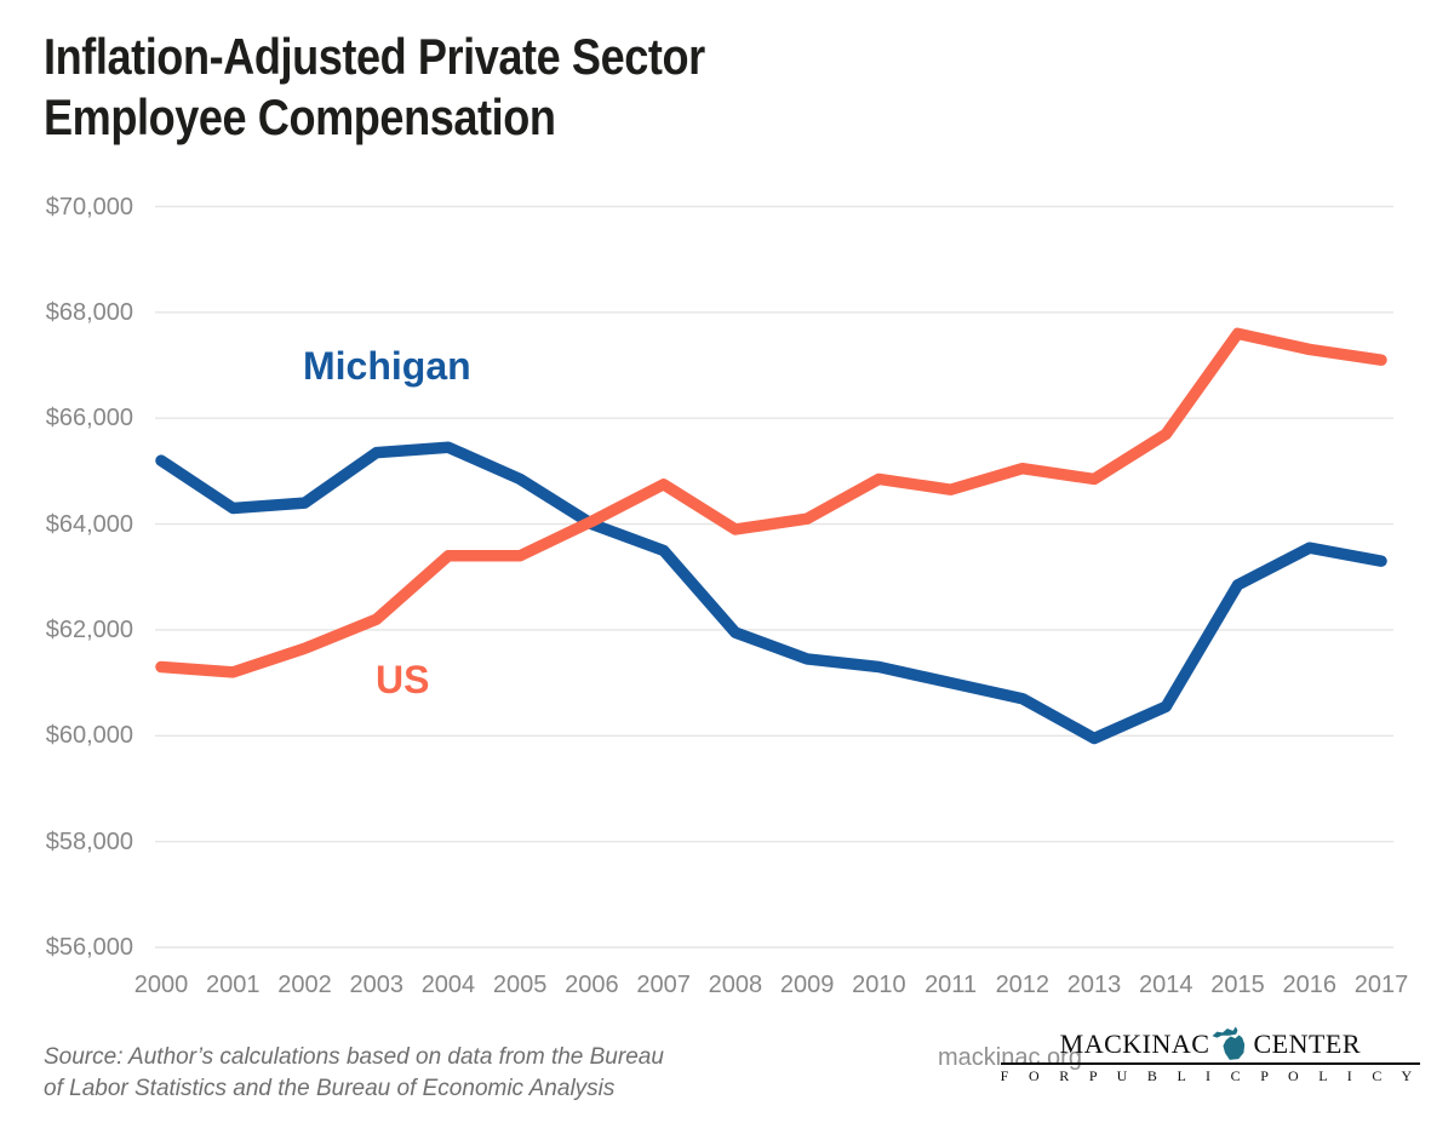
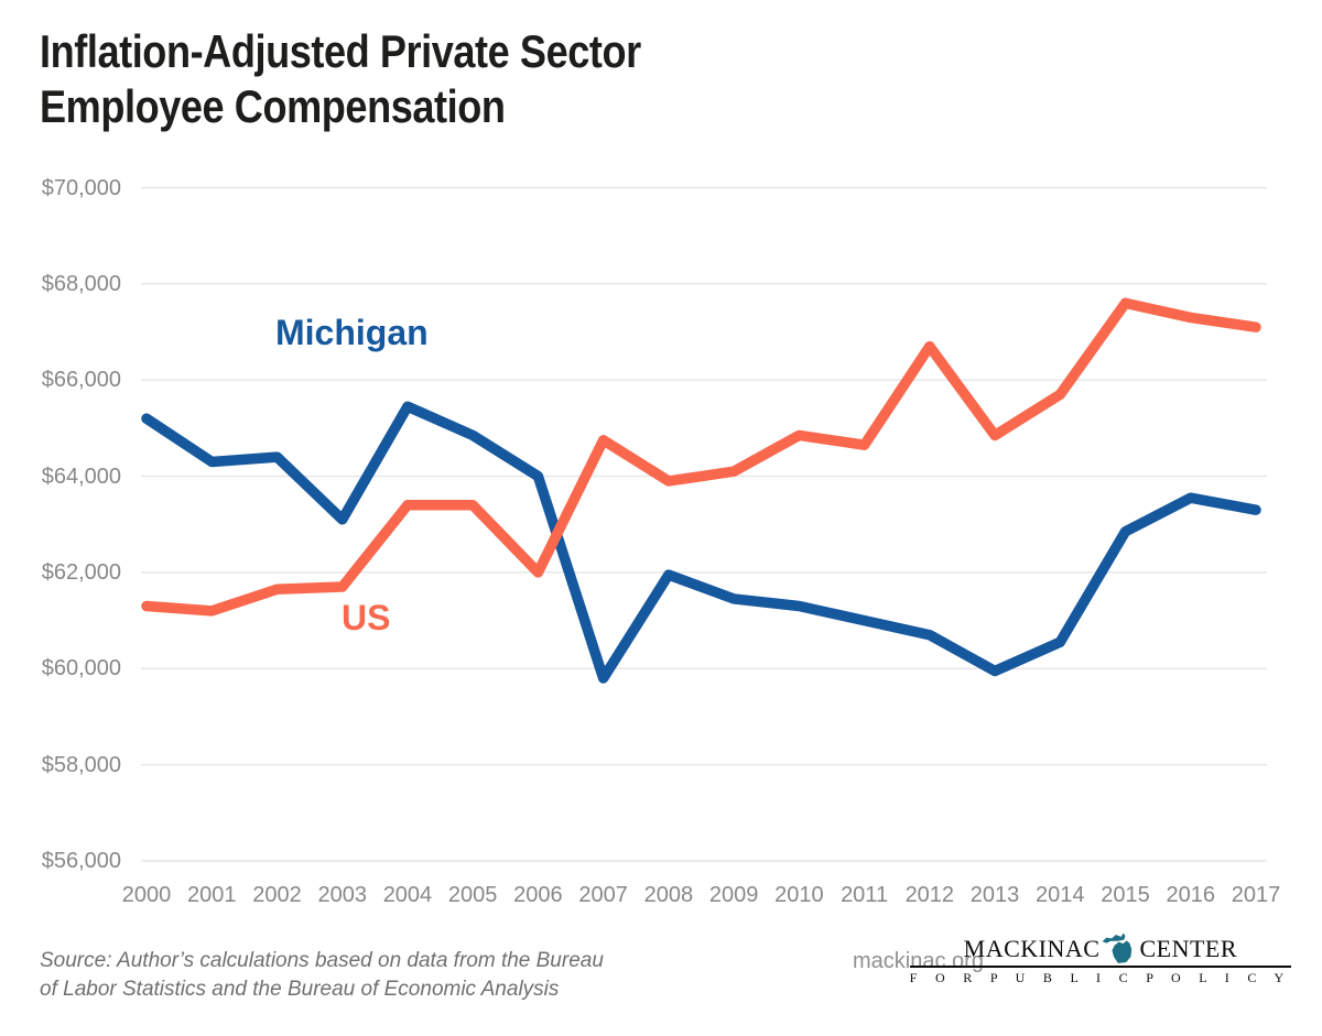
Michigan/2003: $65400 -> $63100
US/2003: $62200 -> $61700
US/2006: $64000 -> $62000
Michigan/2007: $63500 -> $59800
US/2012: $65000 -> $66700
